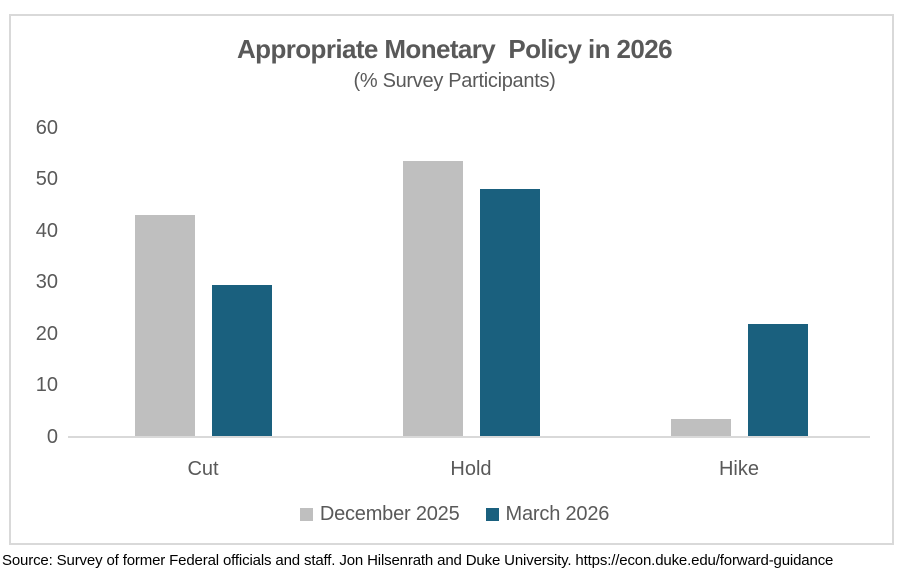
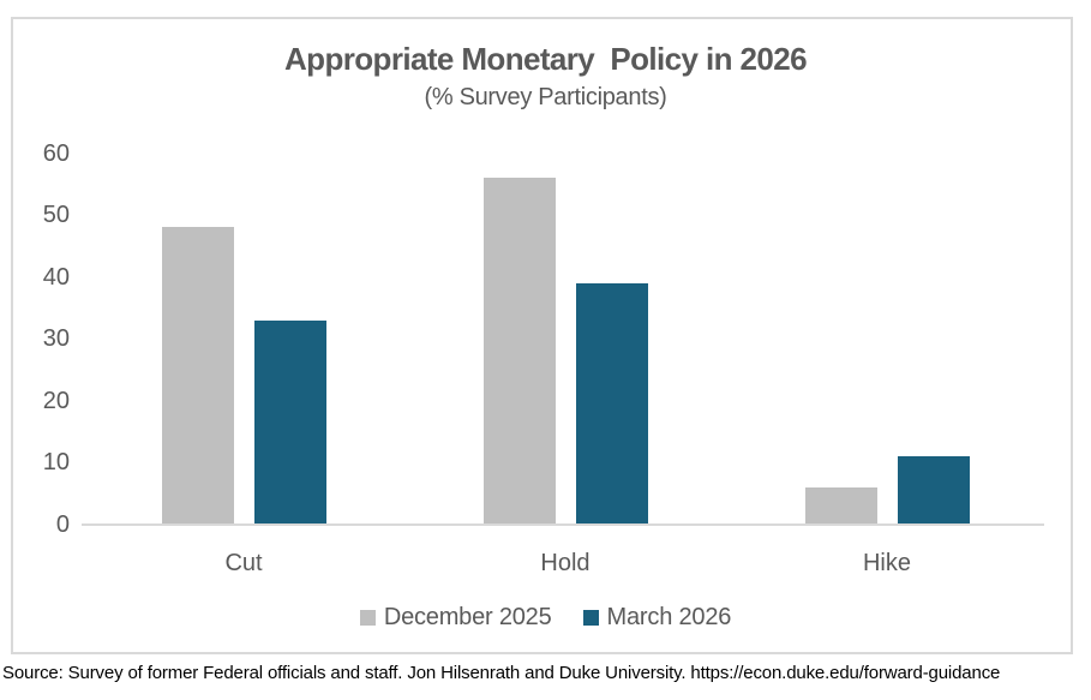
December 2025/Cut: 43 -> 48
March 2026/Cut: 30 -> 33
December 2025/Hold: 54 -> 56
March 2026/Hold: 48 -> 39
December 2025/Hike: 3 -> 6
March 2026/Hike: 22 -> 11
